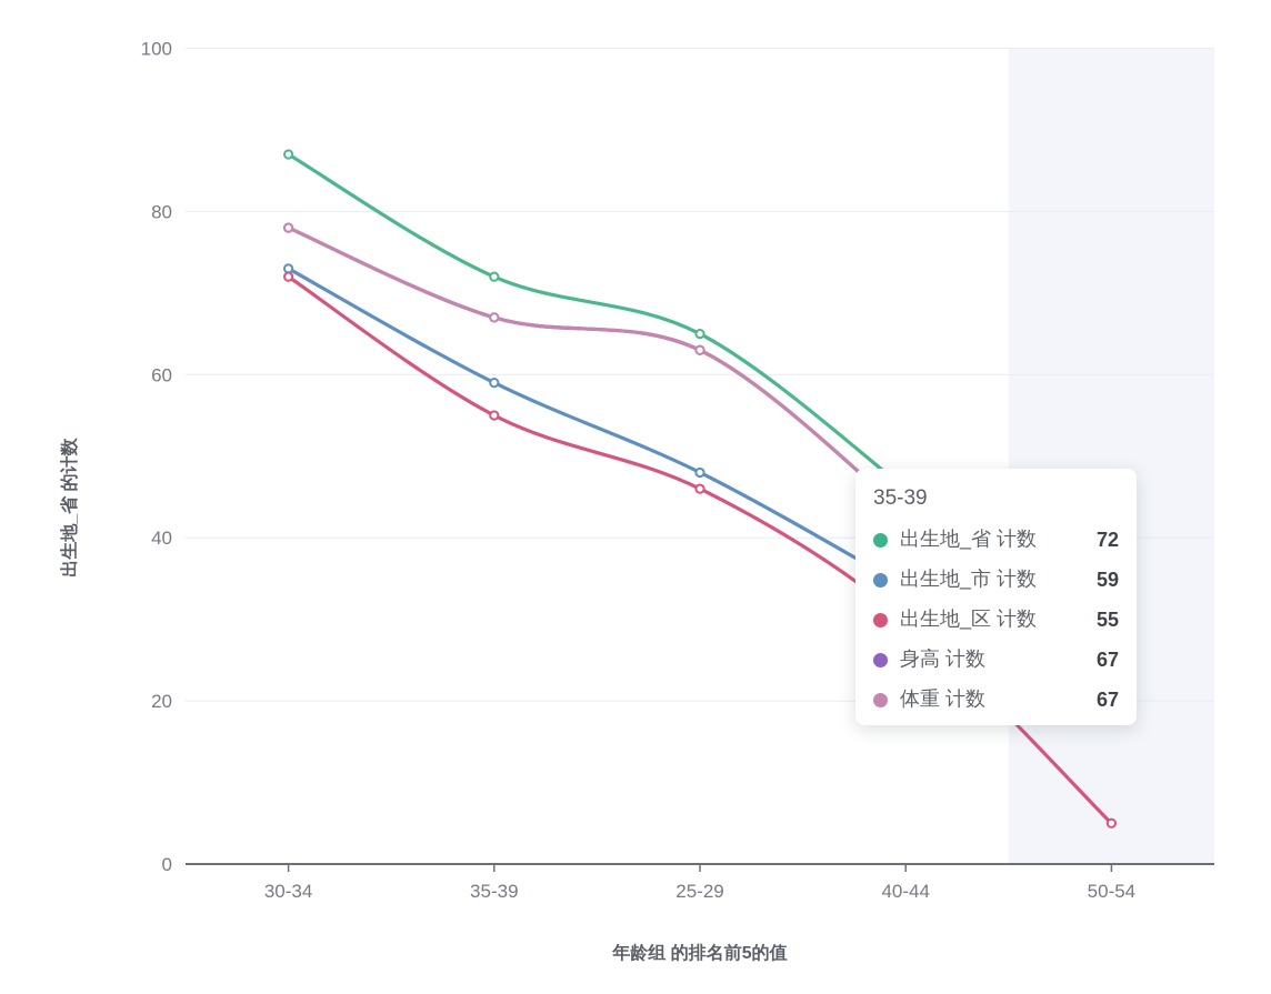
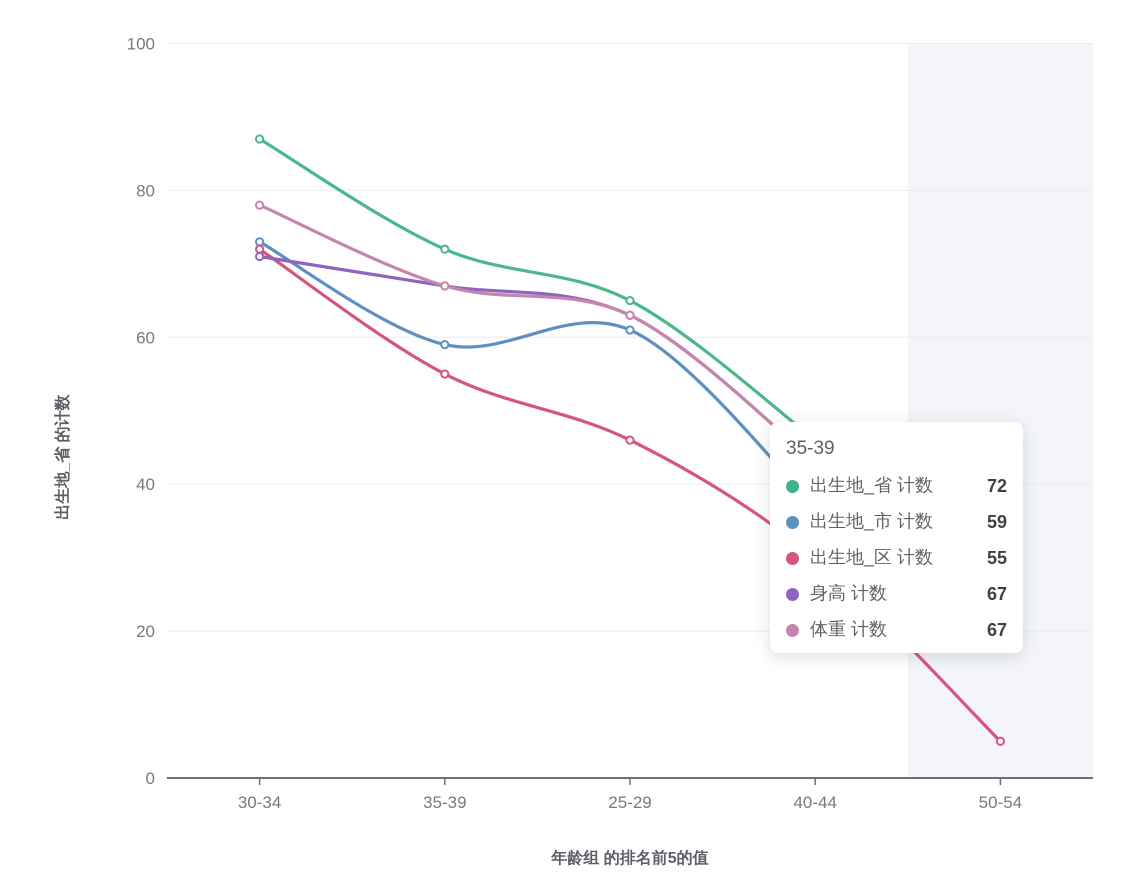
身高 计数/30-34: 78 -> 71
出生地_市 计数/25-29: 48 -> 61
出生地_市 计数/40-44: 34 -> 37
